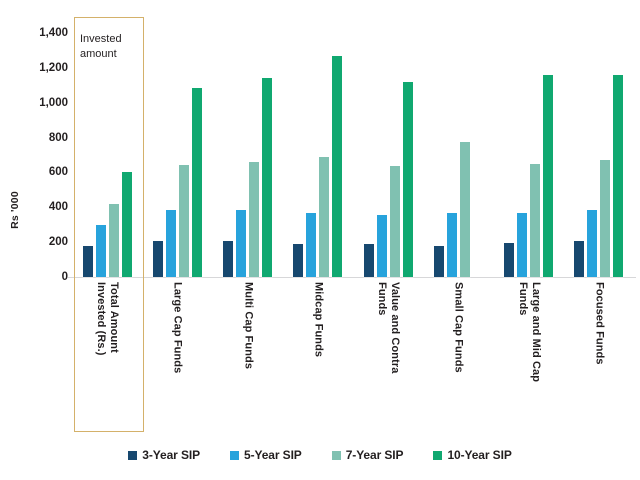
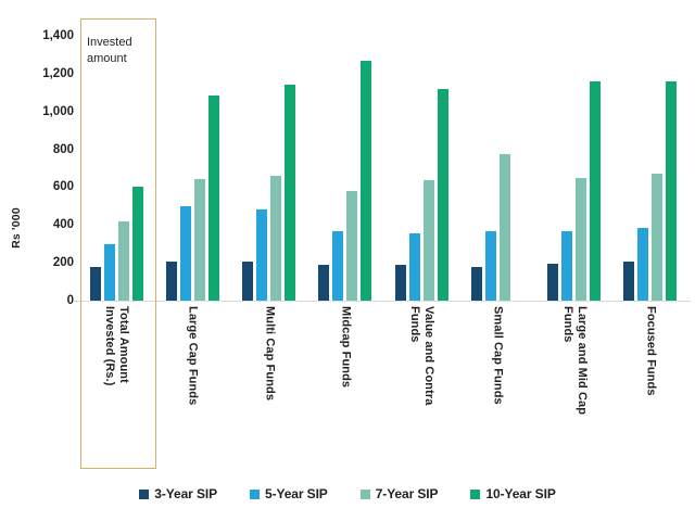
5-Year SIP/Large Cap Funds: 380 -> 500
5-Year SIP/Multi Cap Funds: 380 -> 480
7-Year SIP/Midcap Funds: 690 -> 580
